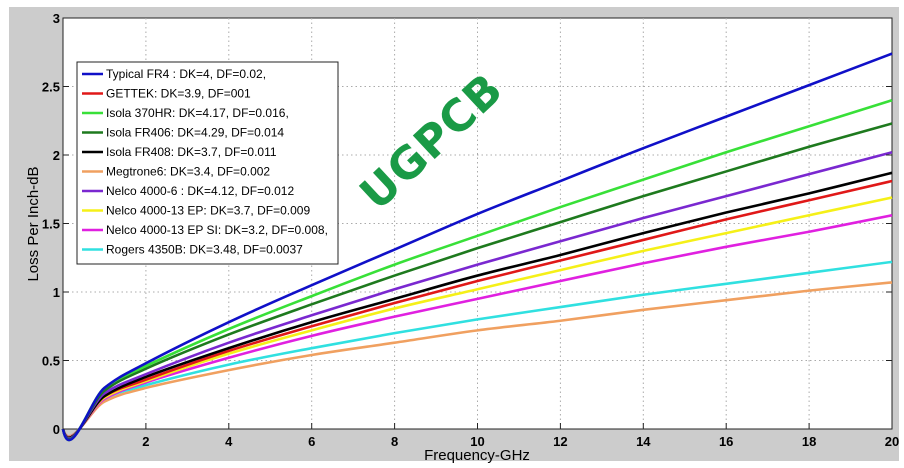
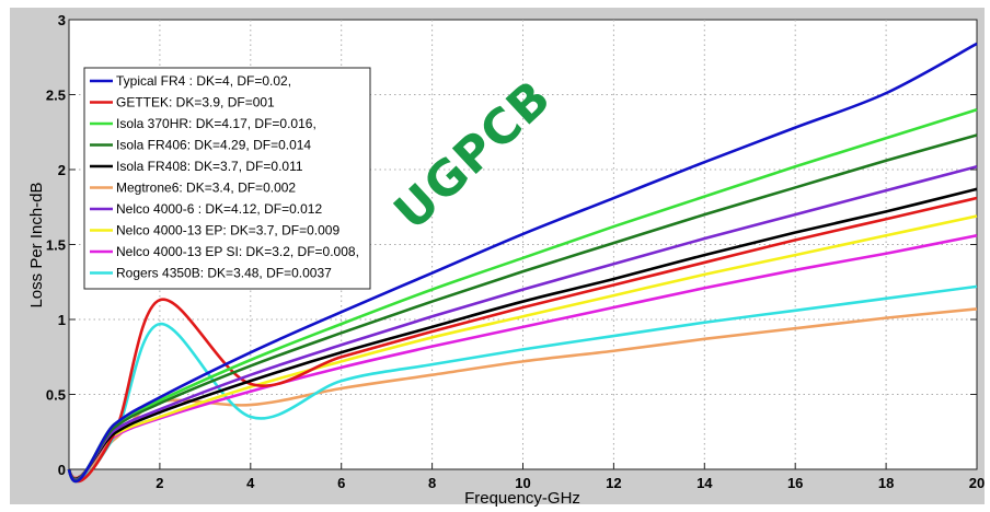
GETTEK: DK=3.9, DF=001/2: 0.36 -> 1.13
Megtrone6: DK=3.4, DF=0.002/2: 0.30 -> 0.45
Rogers 4350B: DK=3.48, DF=0.0037/2: 0.32 -> 0.97
Rogers 4350B: DK=3.48, DF=0.0037/4: 0.47 -> 0.35
Typical FR4 : DK=4, DF=0.02,/20: 2.74 -> 2.84
